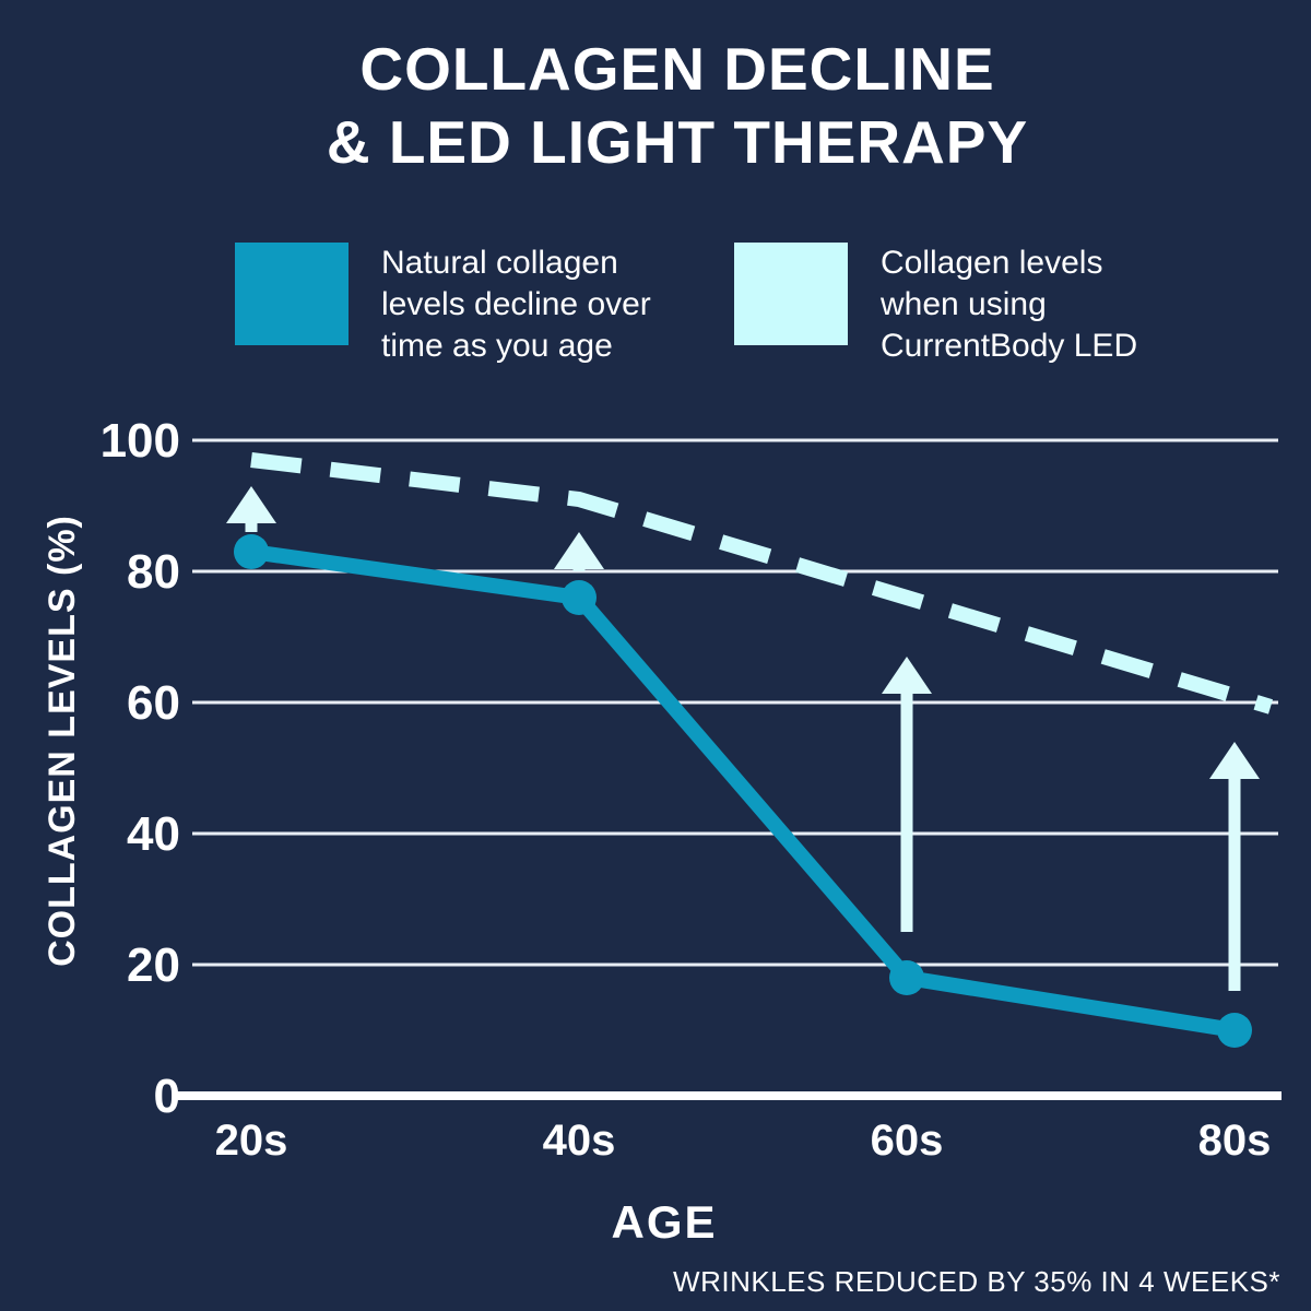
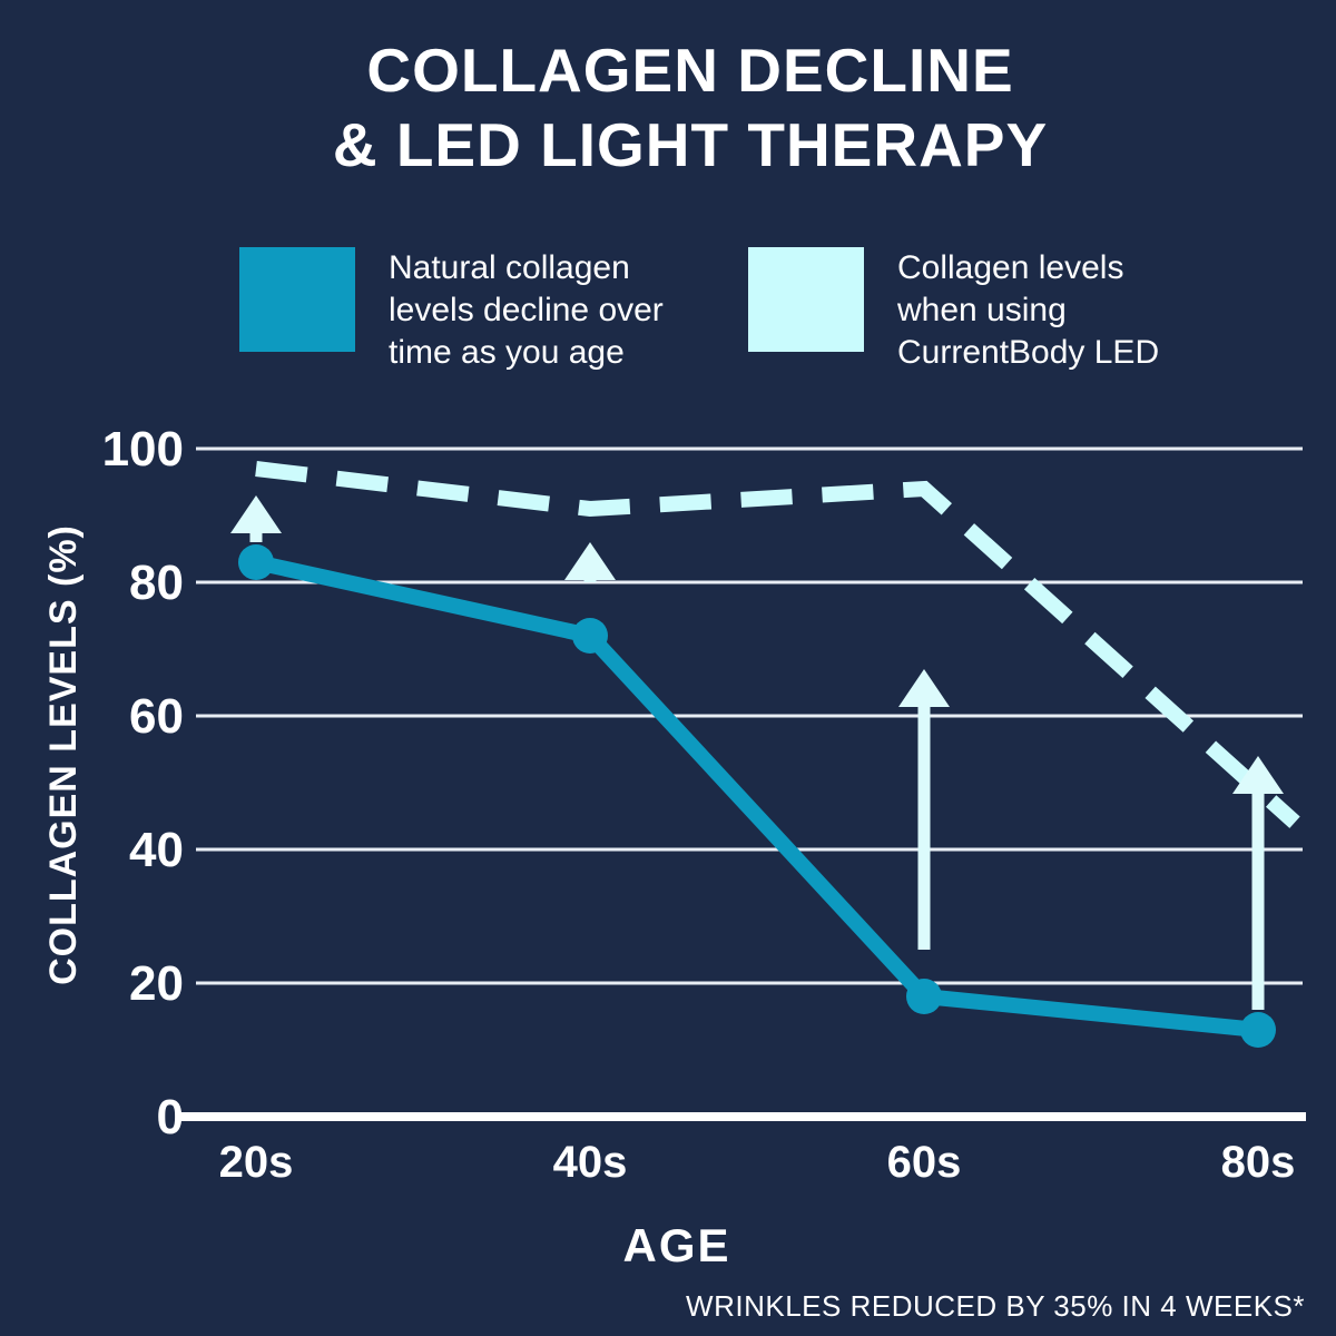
Natural collagen levels decline over time as you age/40s: 76 -> 72
Collagen levels when using CurrentBody LED/60s: 76 -> 94
Natural collagen levels decline over time as you age/80s: 10 -> 13
Collagen levels when using CurrentBody LED/80s: 61 -> 49
